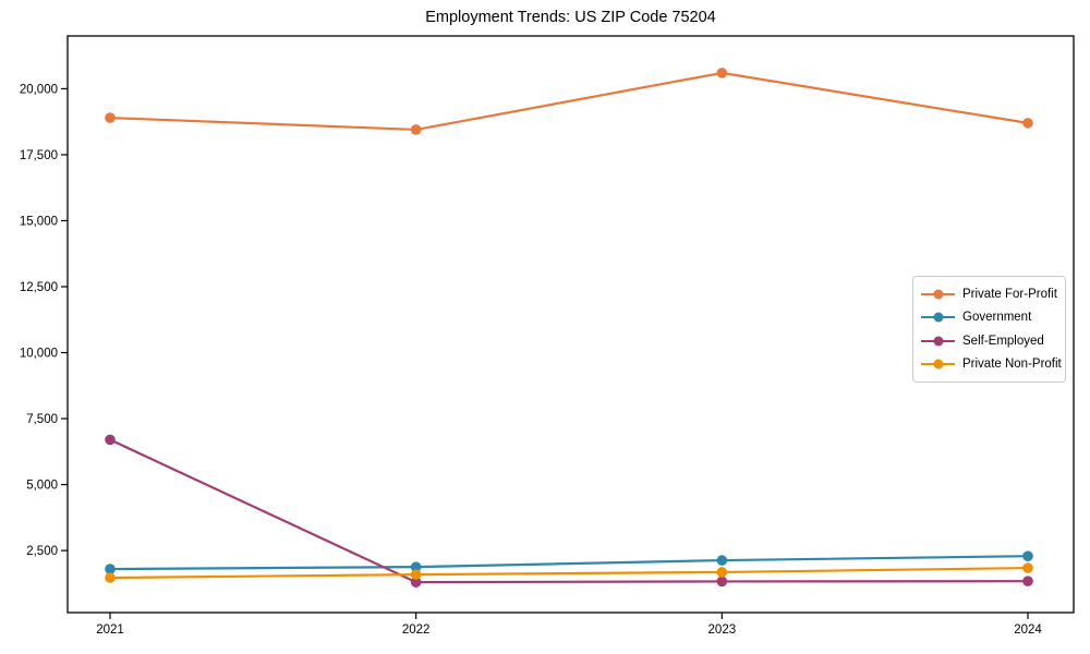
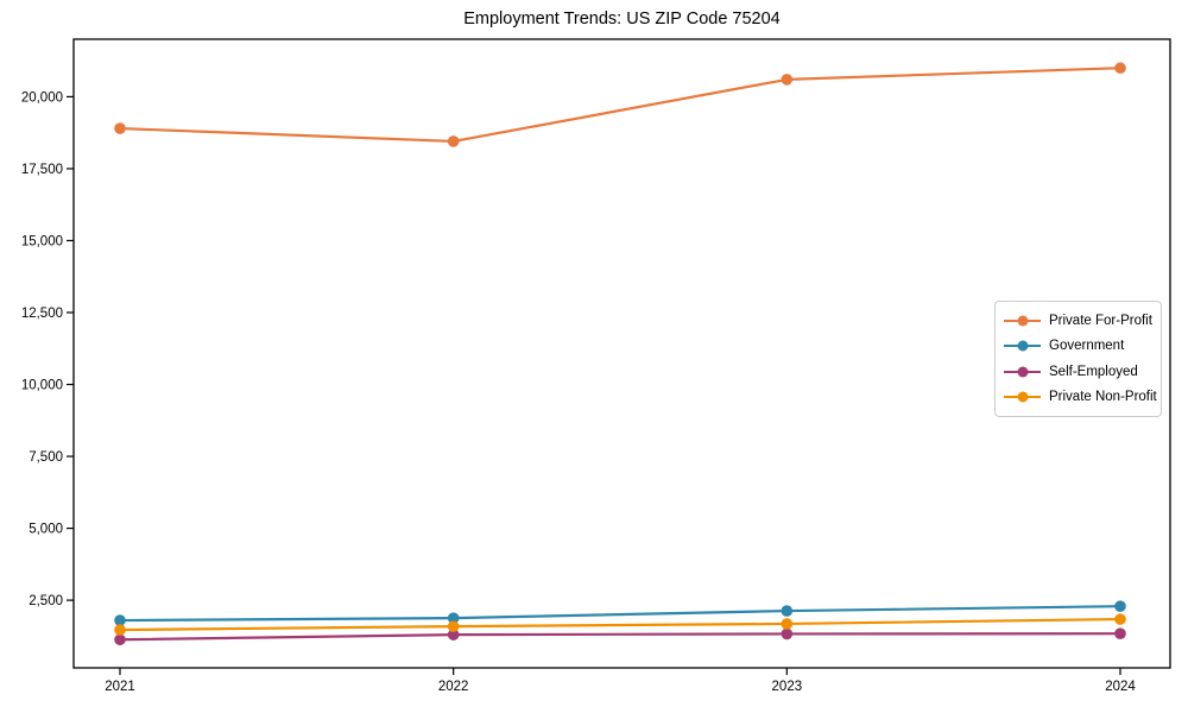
Self-Employed/2021: 6700 -> 1100
Private For-Profit/2024: 18700 -> 21000
